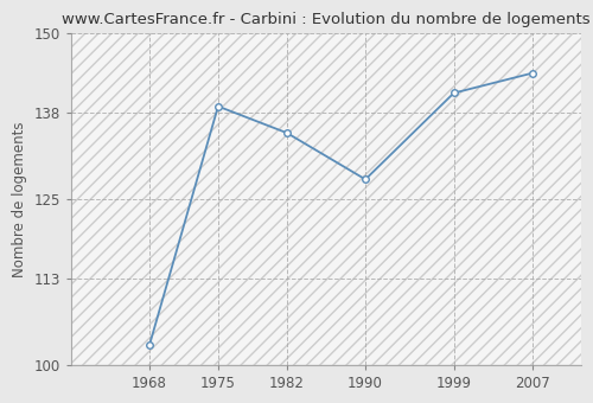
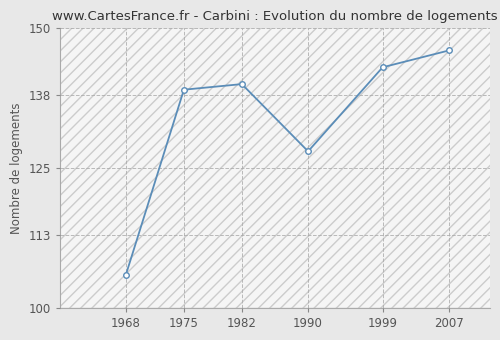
1968: 103 -> 106
1982: 135 -> 140
1999: 141 -> 143
2007: 144 -> 146
